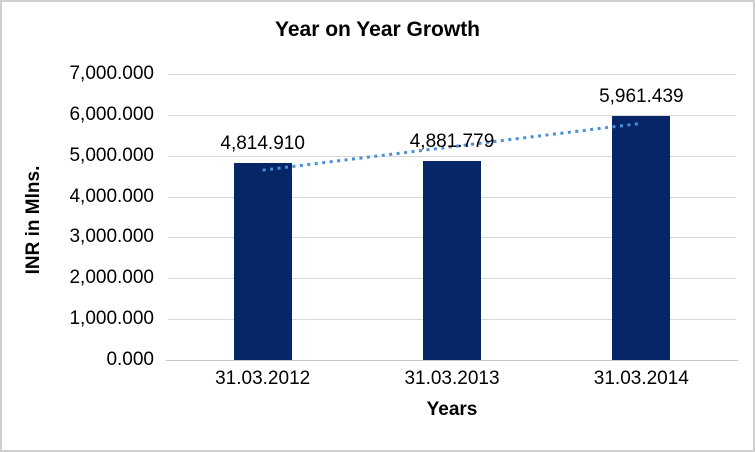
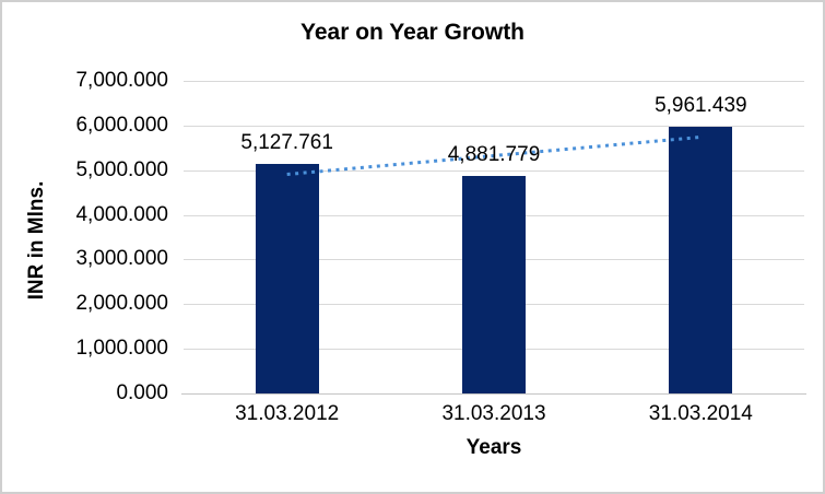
31.03.2012: 4,814.910 -> 5,127.761
